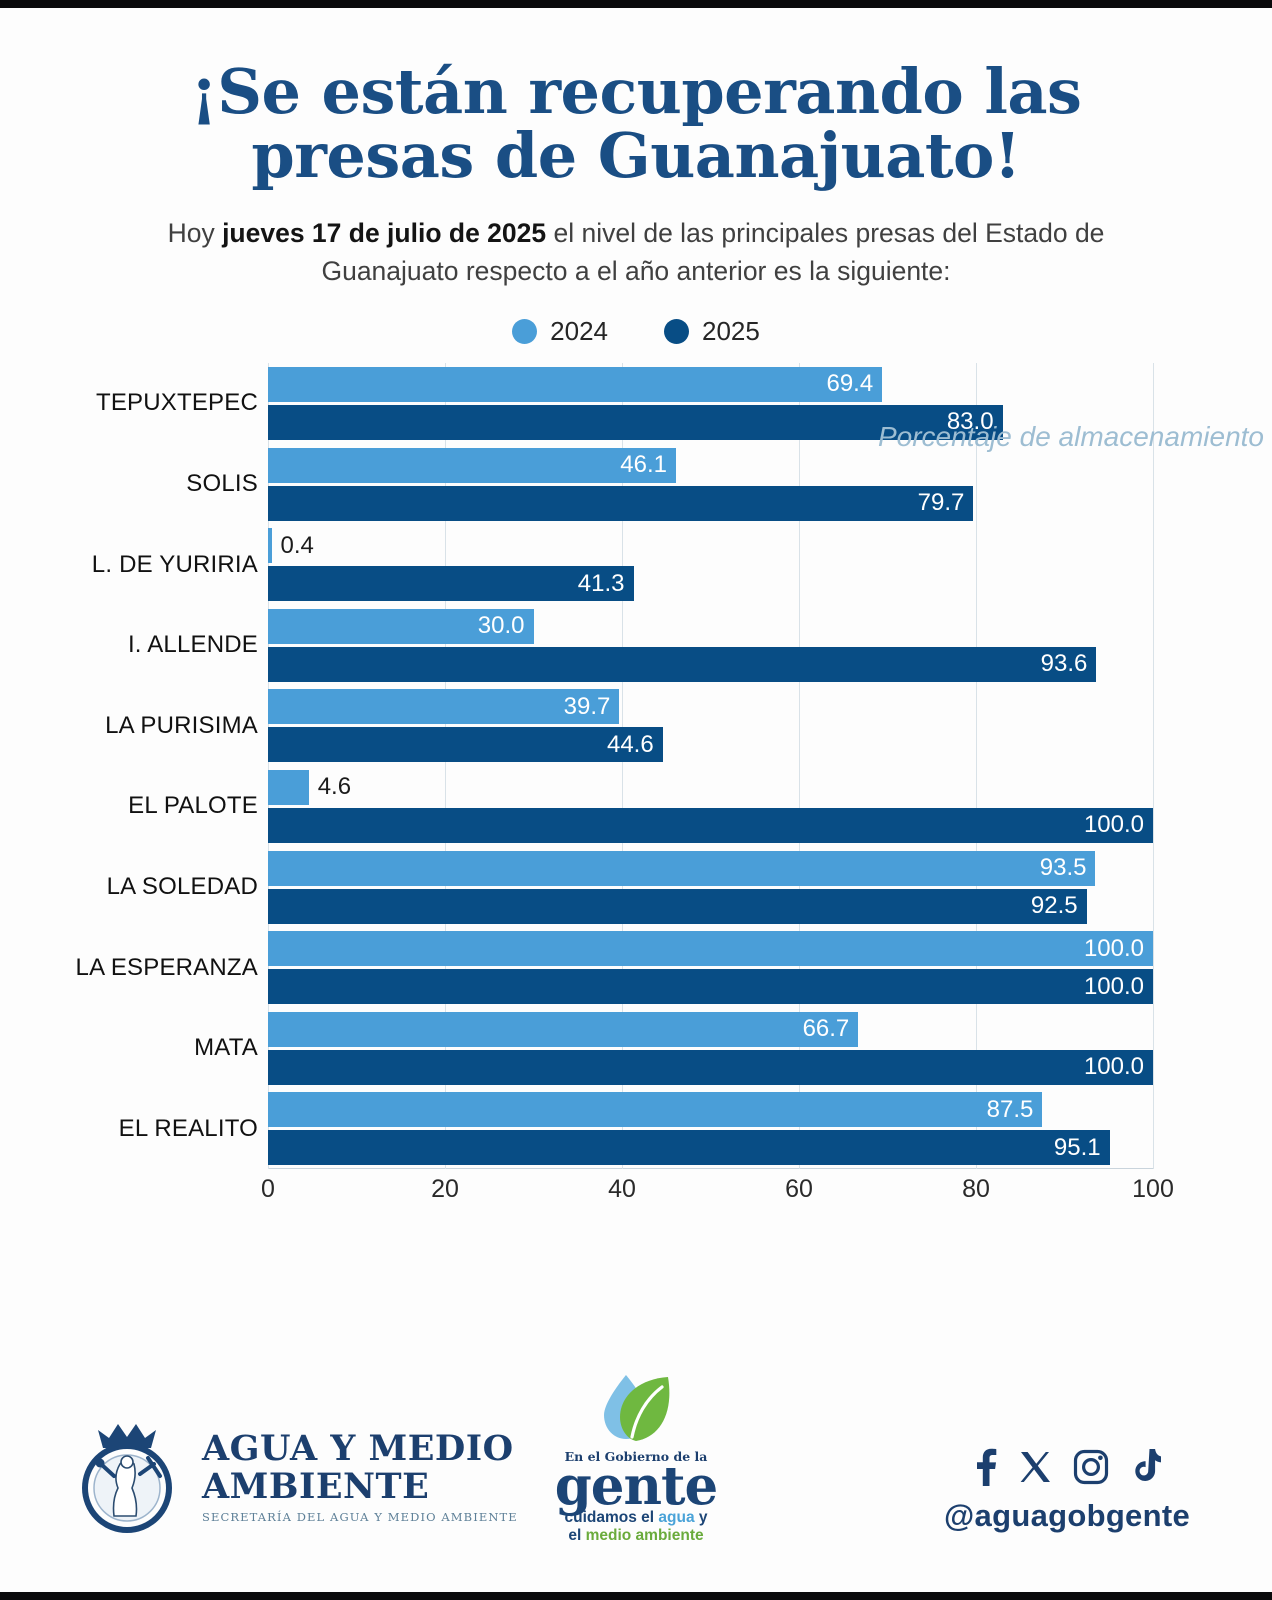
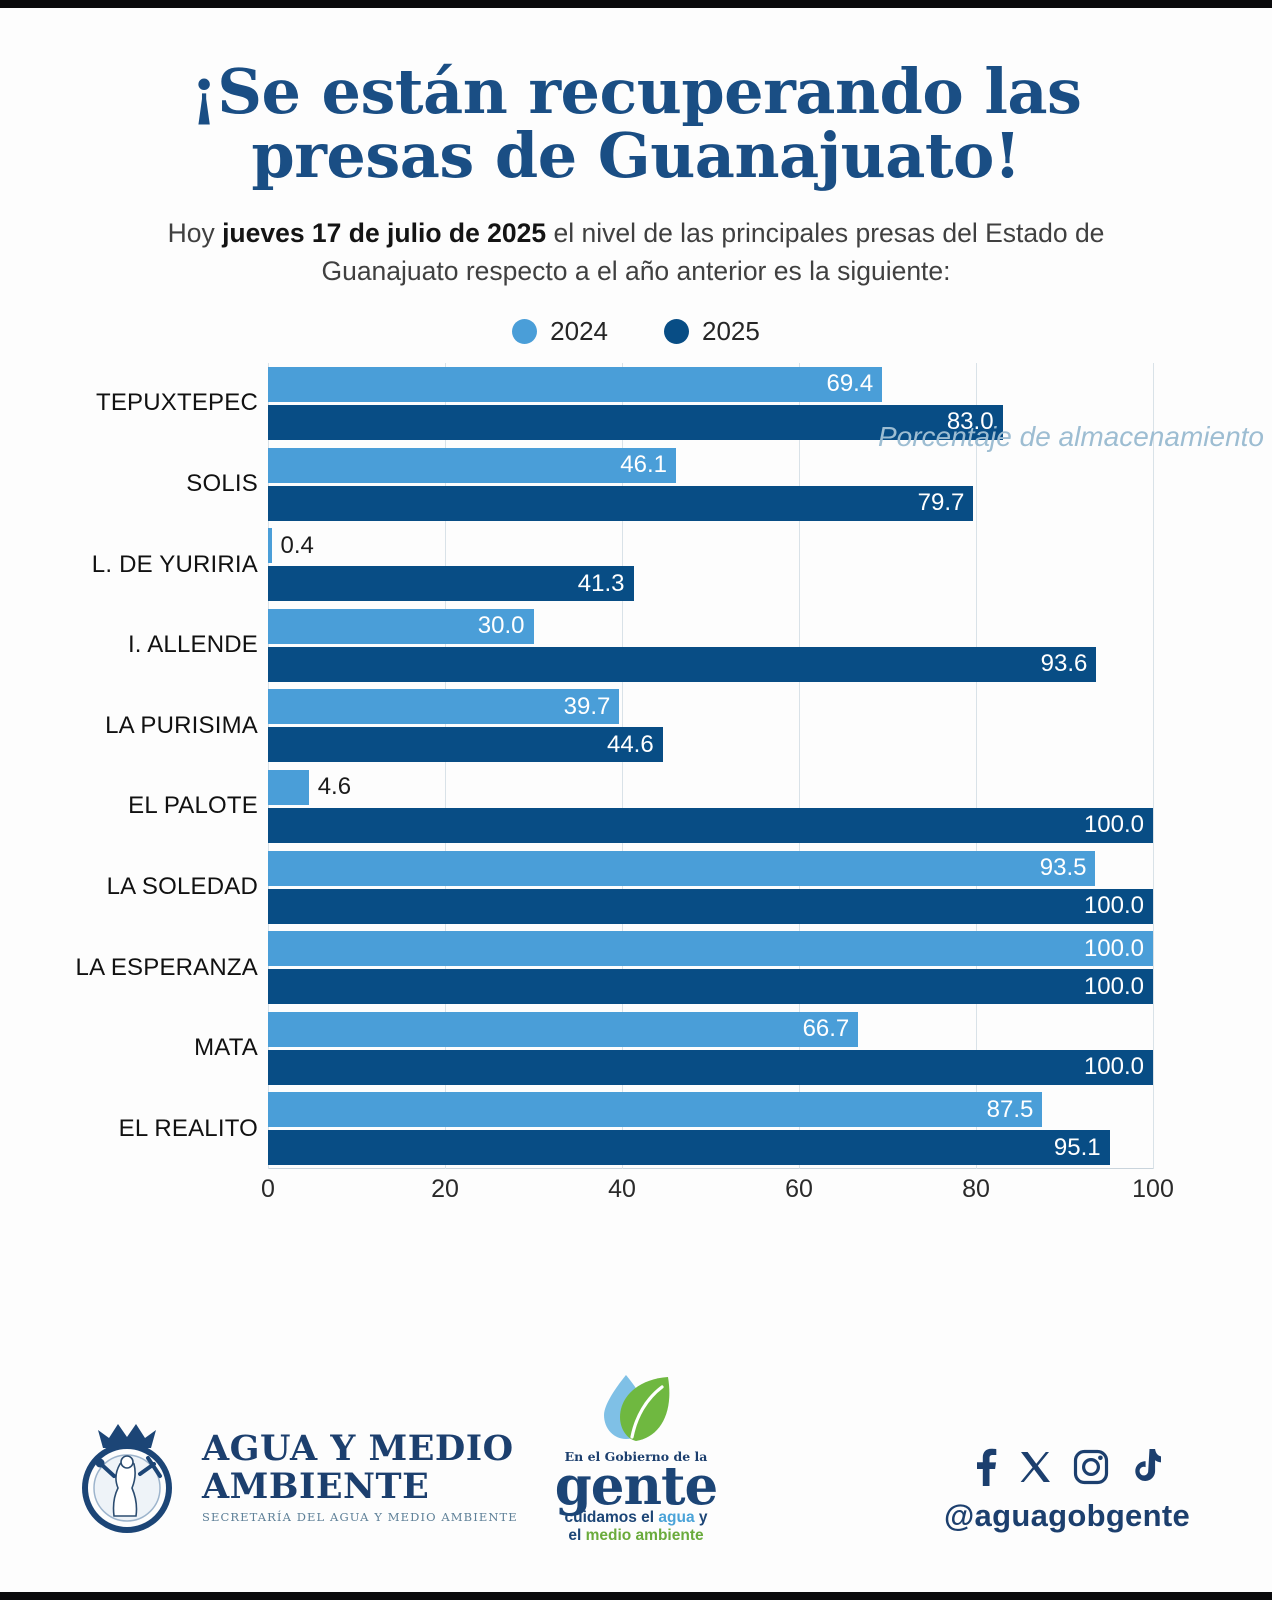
2025/LA SOLEDAD: 92.5 -> 100.0
